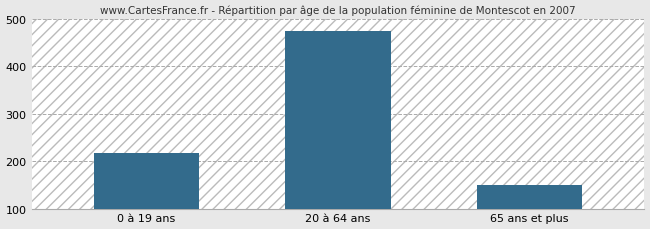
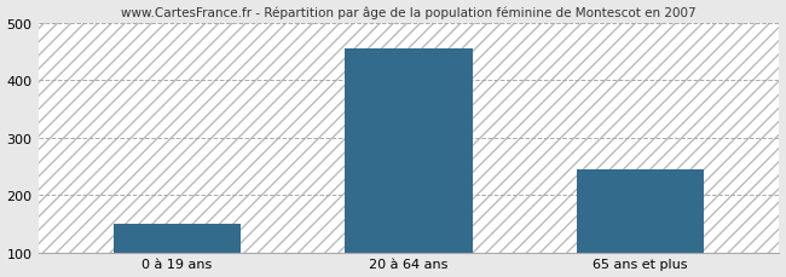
0 à 19 ans: 218 -> 150
20 à 64 ans: 473 -> 455
65 ans et plus: 150 -> 245
